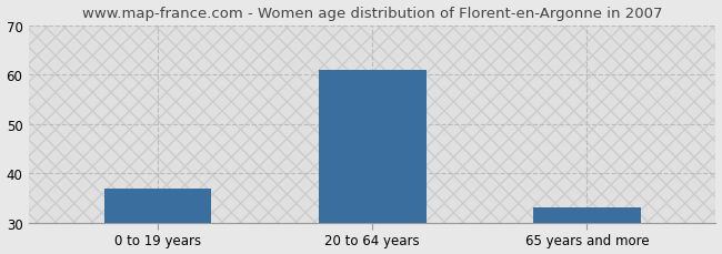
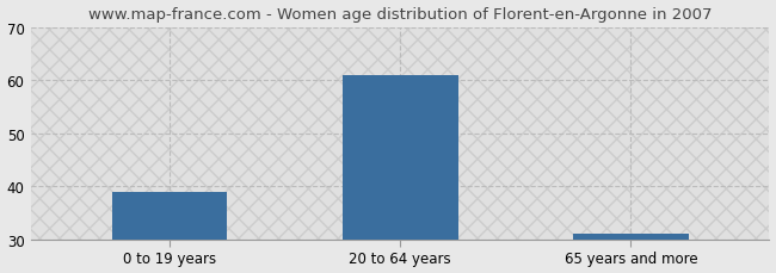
0 to 19 years: 37 -> 39
65 years and more: 33 -> 31
